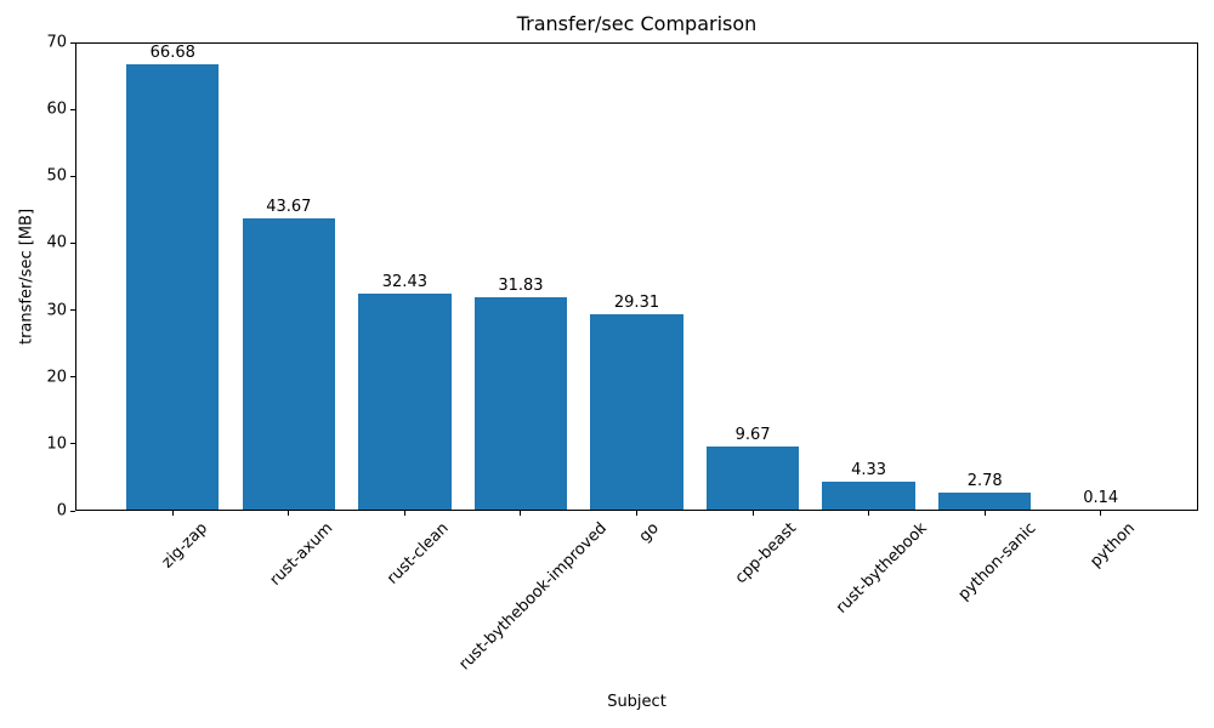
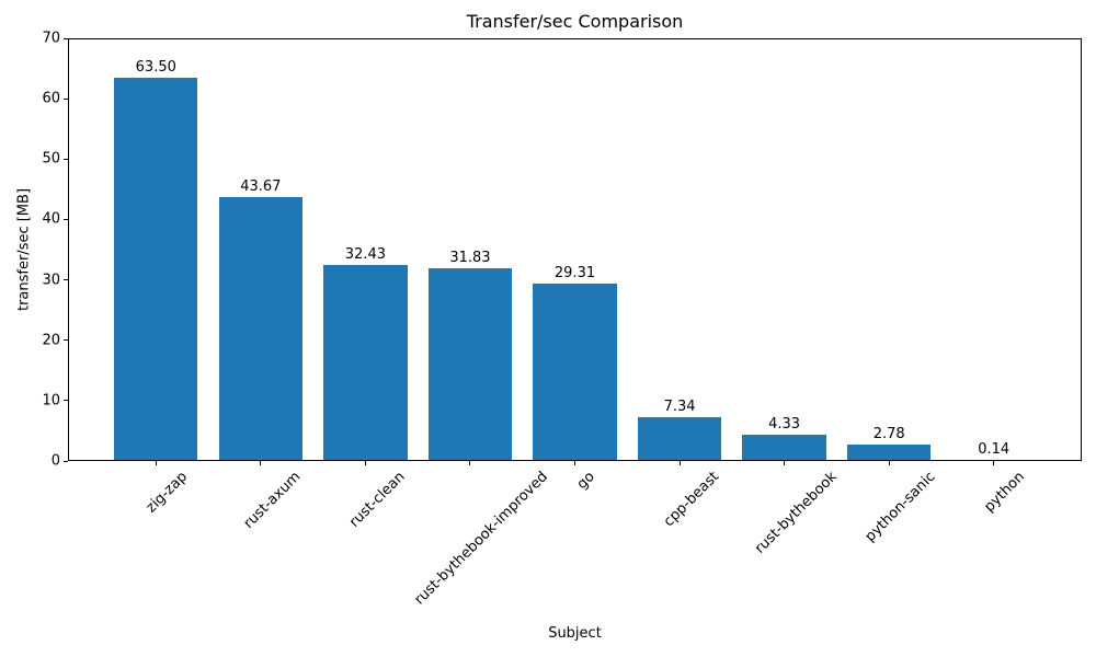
zig-zap: 66.68 -> 63.50
cpp-beast: 9.67 -> 7.34
